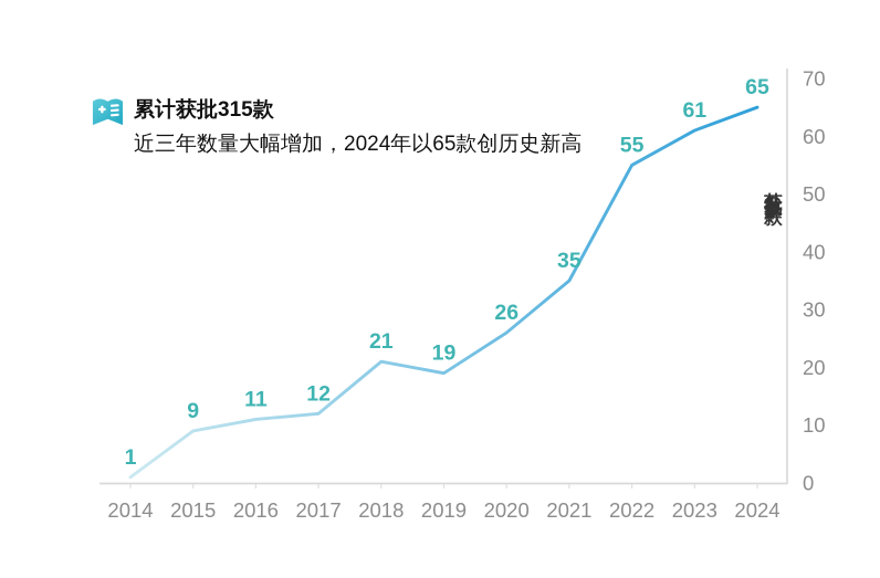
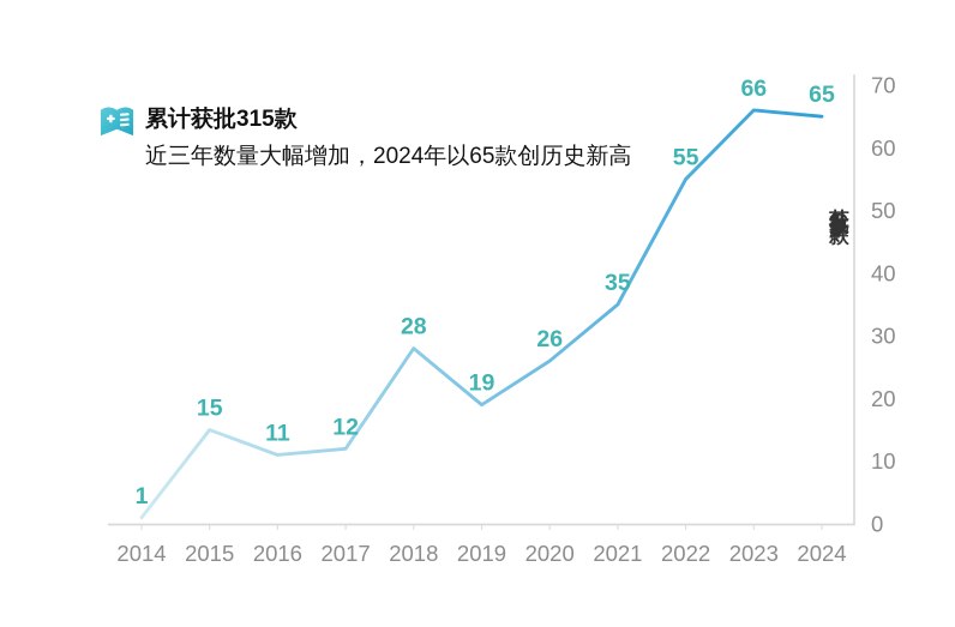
2015: 9 -> 15
2018: 21 -> 28
2023: 61 -> 66
